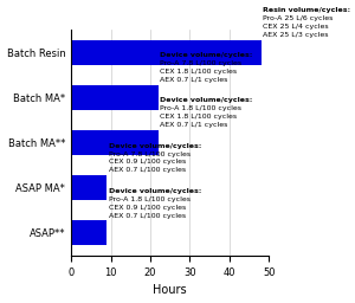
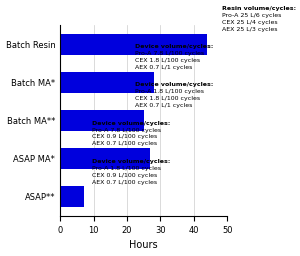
Batch Resin: 48 -> 44
Batch MA*: 22 -> 28
Batch MA**: 22 -> 25
ASAP MA*: 9 -> 27
ASAP**: 9 -> 7
